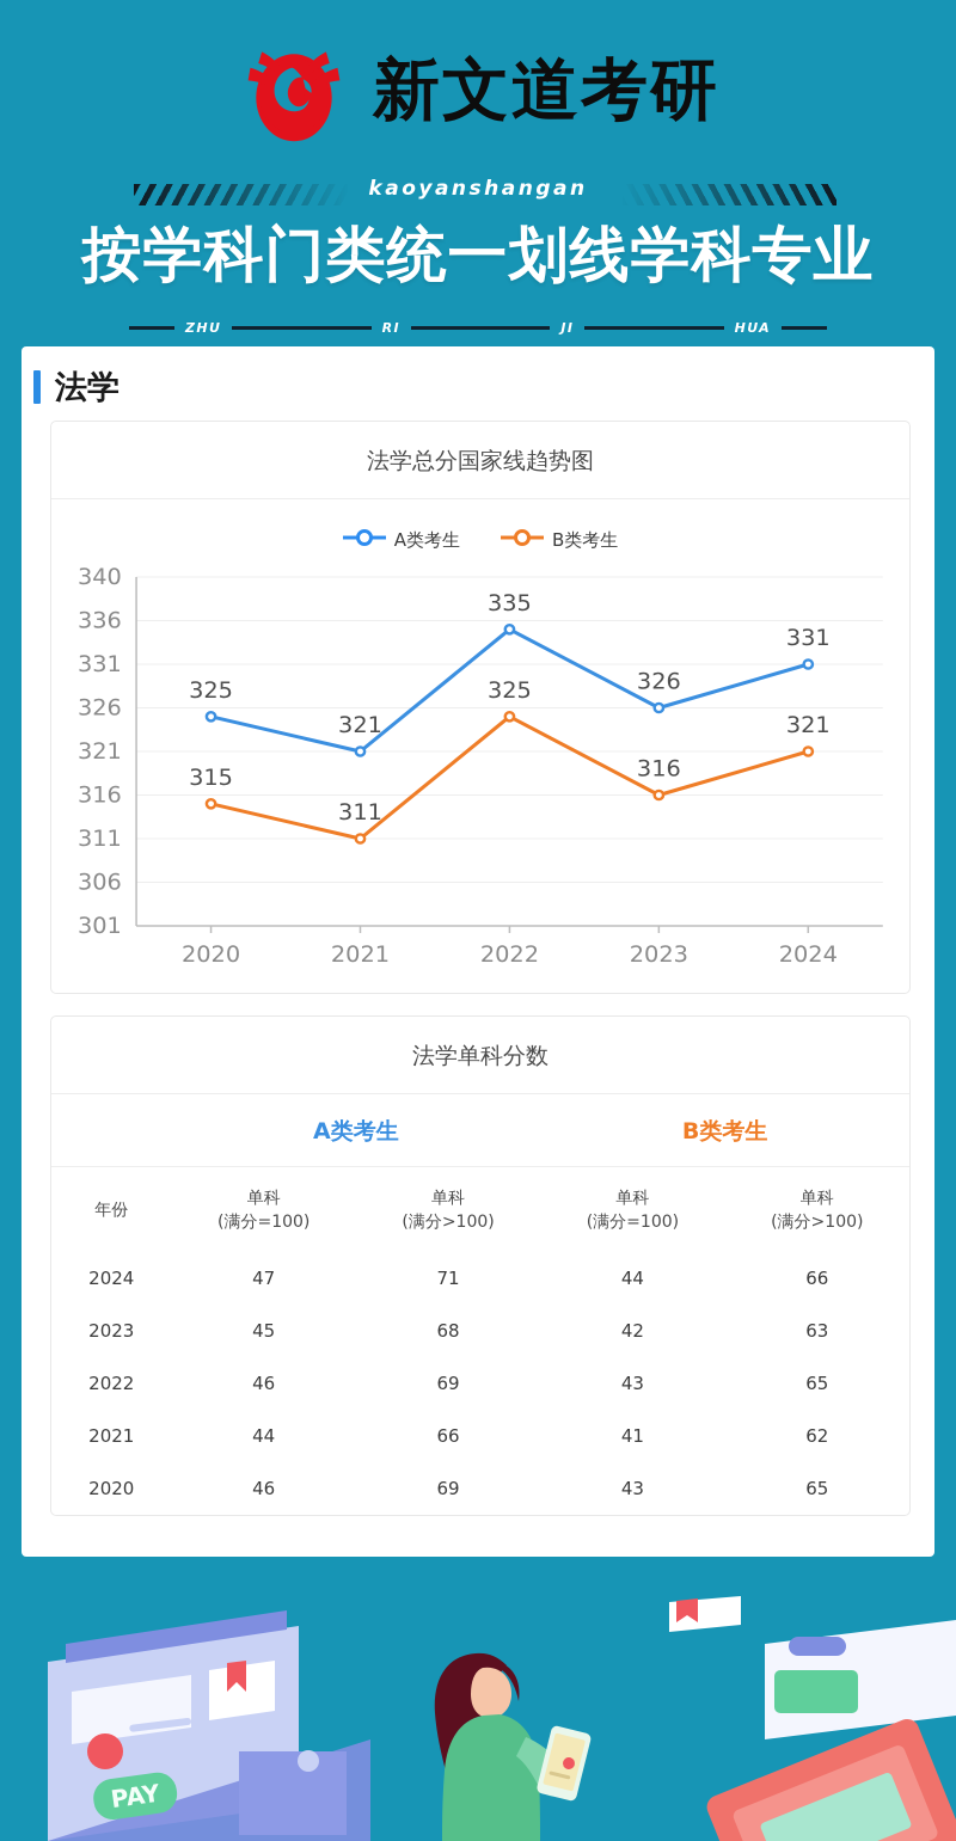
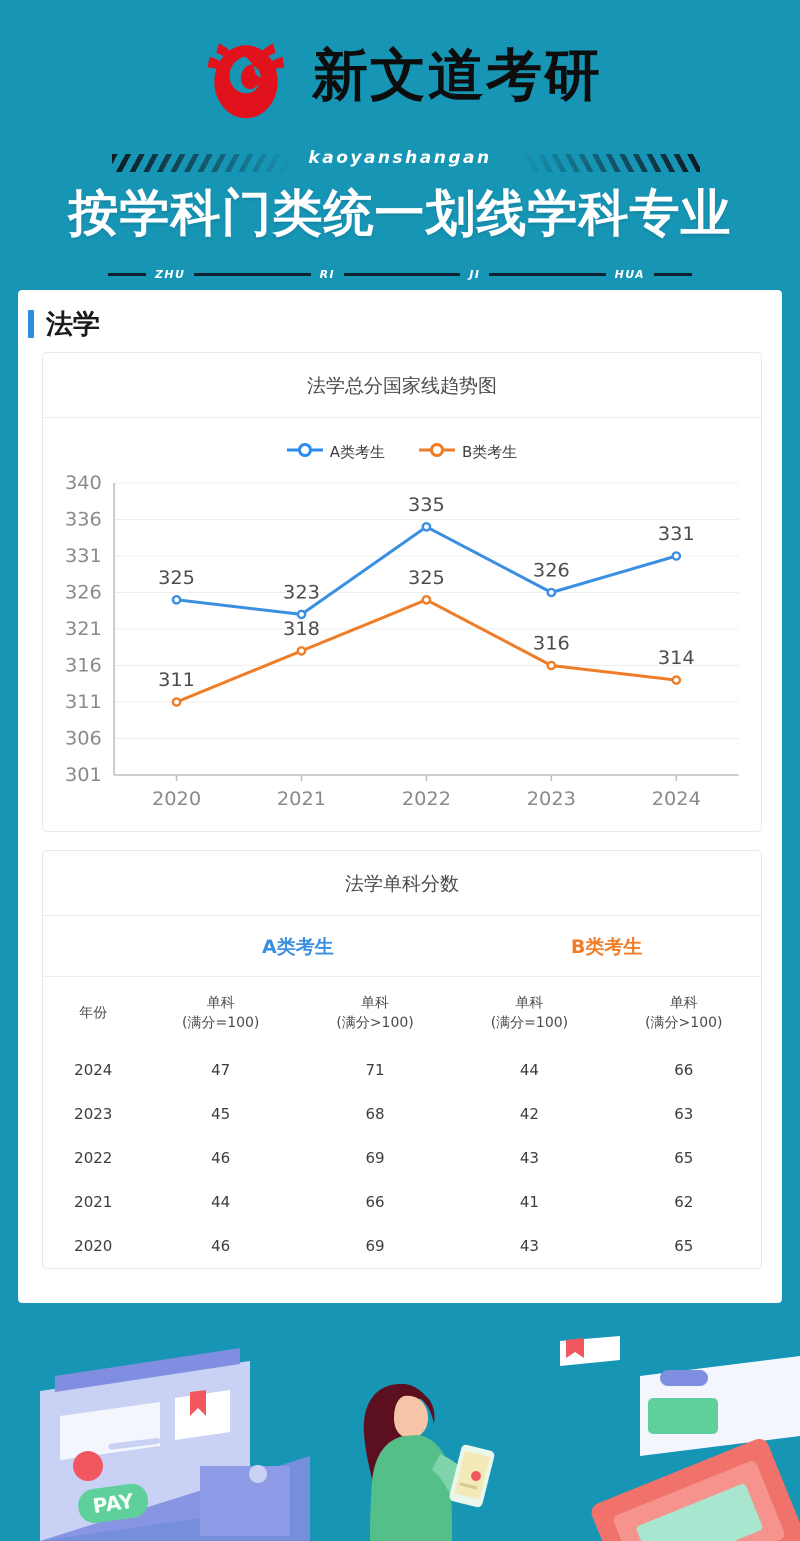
B类考生/2020: 315 -> 311
A类考生/2021: 321 -> 323
B类考生/2021: 311 -> 318
B类考生/2024: 321 -> 314
